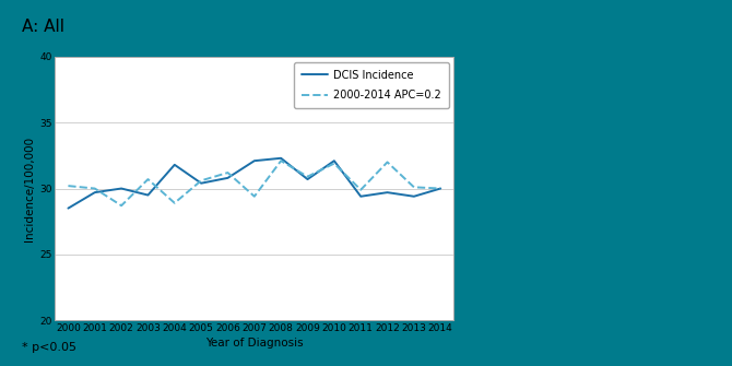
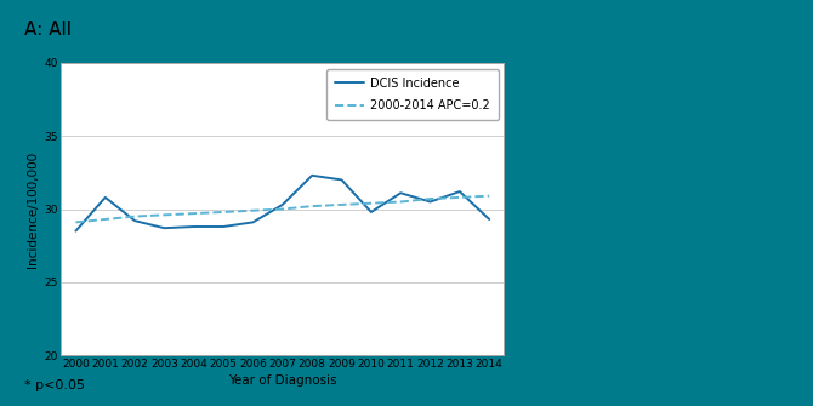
2000-2014 APC=0.2/2000: 30.2 -> 29.1
DCIS Incidence/2001: 29.7 -> 30.8
2000-2014 APC=0.2/2001: 30.0 -> 29.3
DCIS Incidence/2002: 30.0 -> 29.2
2000-2014 APC=0.2/2002: 28.7 -> 29.5
DCIS Incidence/2003: 29.5 -> 28.7
2000-2014 APC=0.2/2003: 30.7 -> 29.6
DCIS Incidence/2004: 31.8 -> 28.8
2000-2014 APC=0.2/2004: 28.9 -> 29.7
DCIS Incidence/2005: 30.4 -> 28.8
2000-2014 APC=0.2/2005: 30.6 -> 29.8
DCIS Incidence/2006: 30.8 -> 29.1
2000-2014 APC=0.2/2006: 31.2 -> 29.9
DCIS Incidence/2007: 32.1 -> 30.3
2000-2014 APC=0.2/2007: 29.4 -> 30.0
2000-2014 APC=0.2/2008: 32.1 -> 30.2
DCIS Incidence/2009: 30.7 -> 32.0
2000-2014 APC=0.2/2009: 30.9 -> 30.3
DCIS Incidence/2010: 32.1 -> 29.8
2000-2014 APC=0.2/2010: 31.9 -> 30.4
DCIS Incidence/2011: 29.4 -> 31.1
2000-2014 APC=0.2/2011: 29.9 -> 30.5
DCIS Incidence/2012: 29.7 -> 30.5
2000-2014 APC=0.2/2012: 32.0 -> 30.7
DCIS Incidence/2013: 29.4 -> 31.2
2000-2014 APC=0.2/2013: 30.1 -> 30.8
DCIS Incidence/2014: 30.0 -> 29.3
2000-2014 APC=0.2/2014: 30.0 -> 30.9
